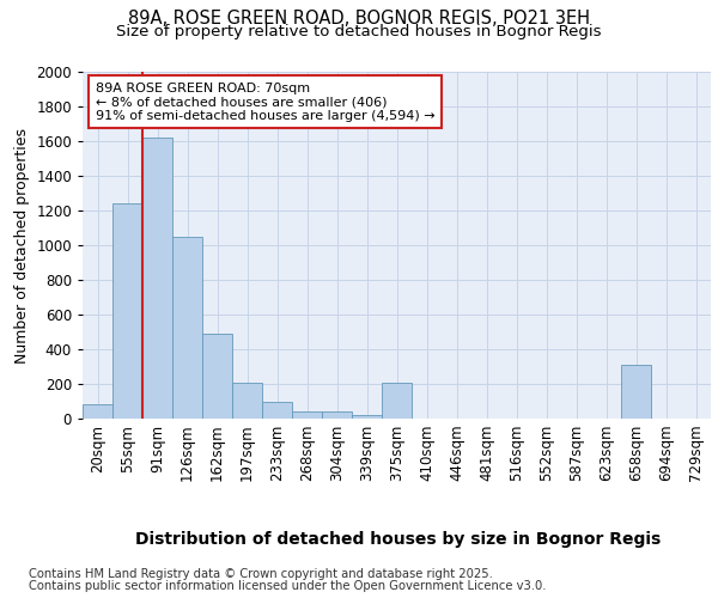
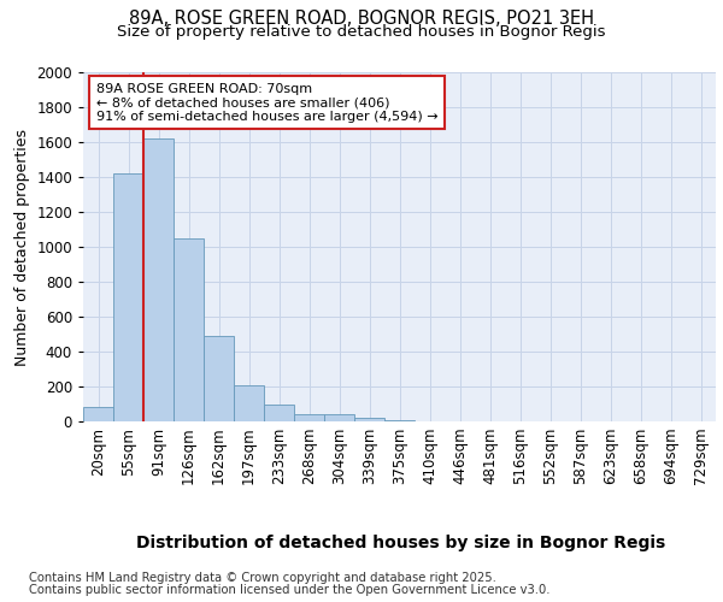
55sqm: 1240 -> 1420
375sqm: 210 -> 0
658sqm: 310 -> 0
